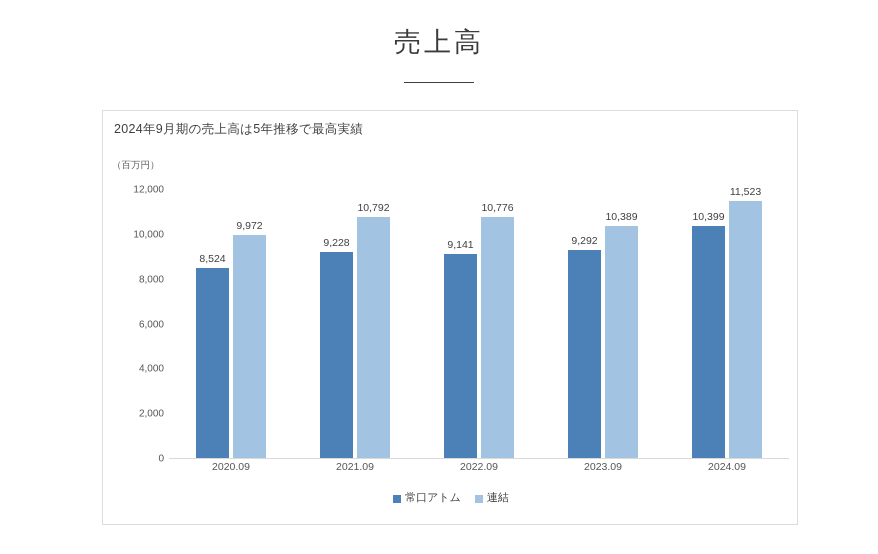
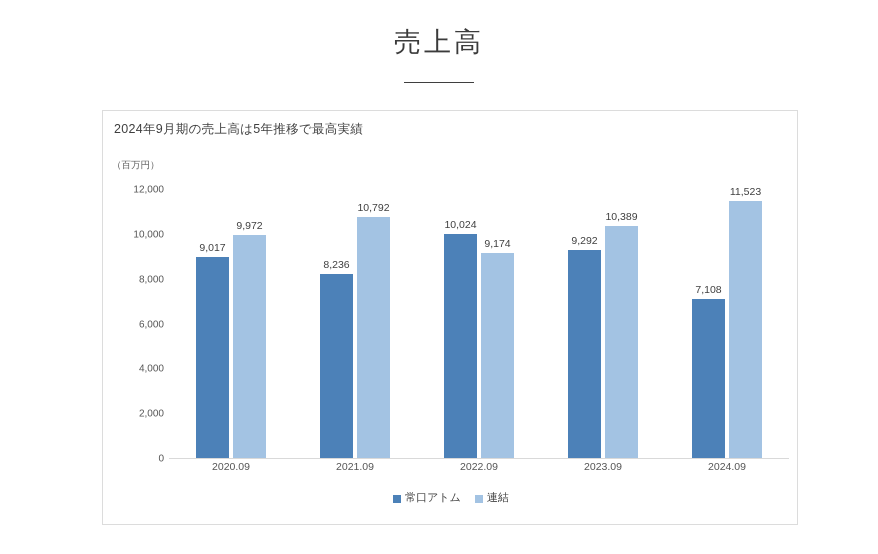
常口アトム/2020.09: 8,524 -> 9,017
常口アトム/2021.09: 9,228 -> 8,236
常口アトム/2022.09: 9,141 -> 10,024
連結/2022.09: 10,776 -> 9,174
常口アトム/2024.09: 10,399 -> 7,108
